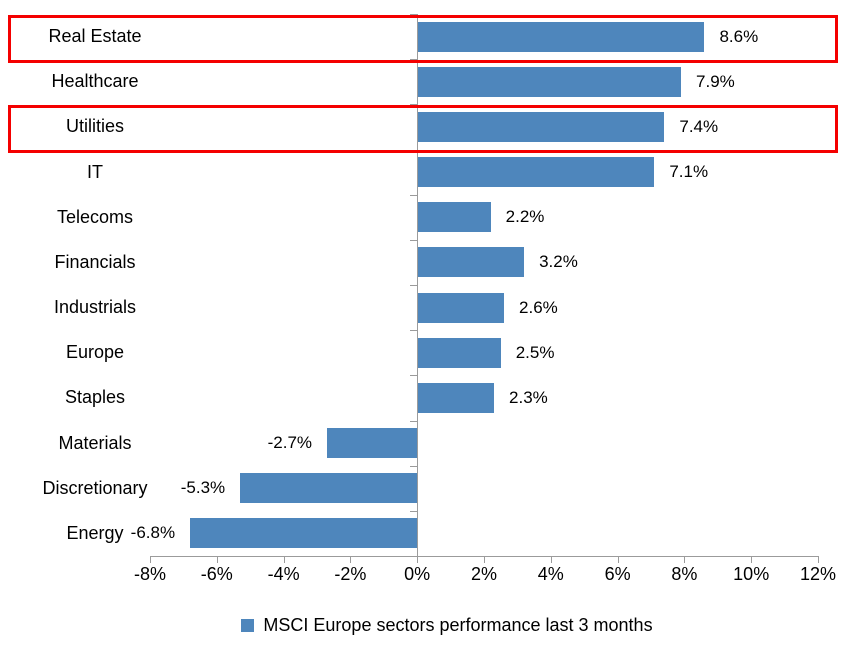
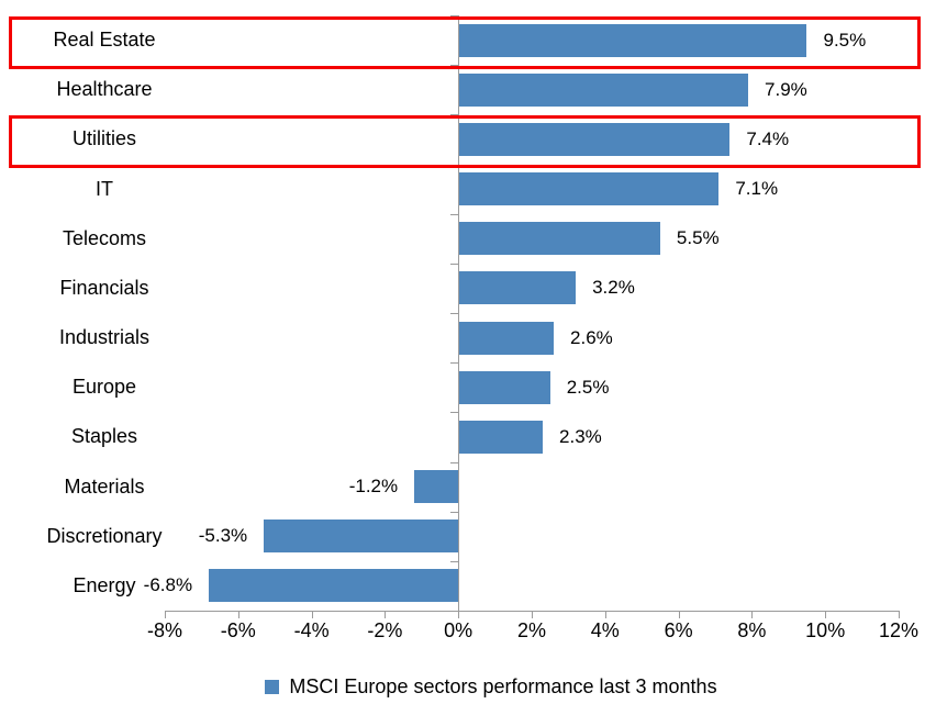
Real Estate: 8.6% -> 9.5%
Telecoms: 2.2% -> 5.5%
Materials: -2.7% -> -1.2%
